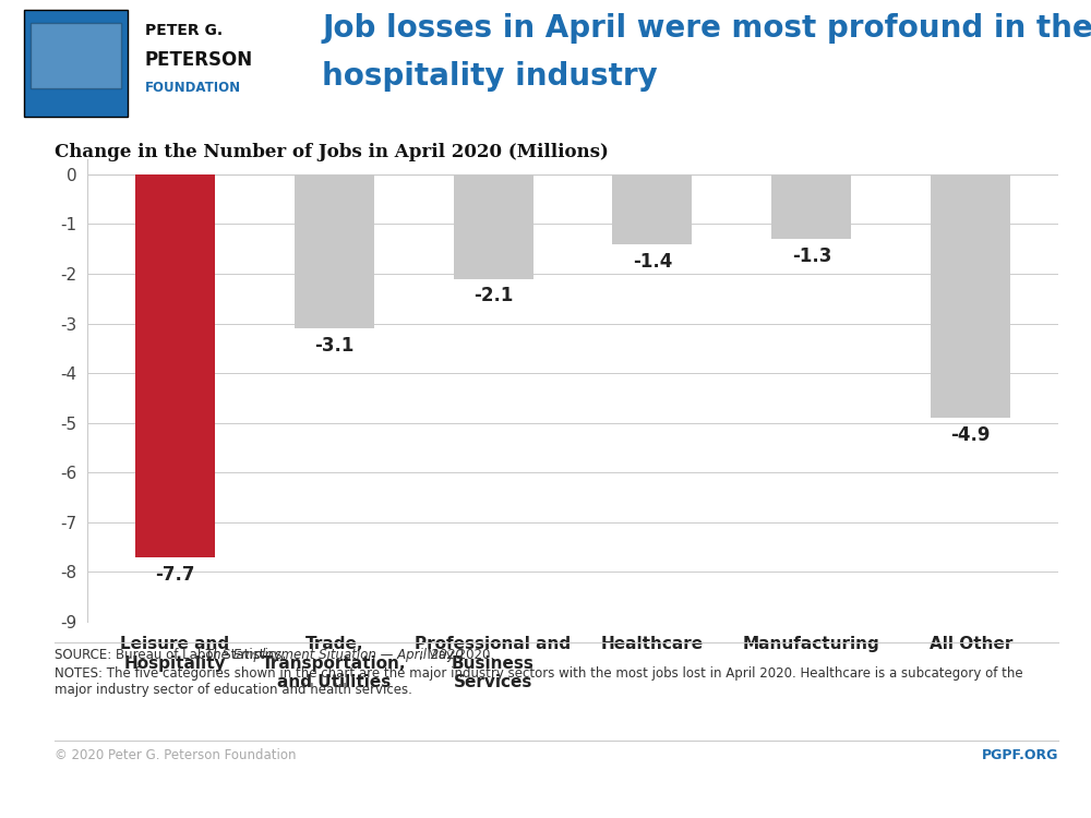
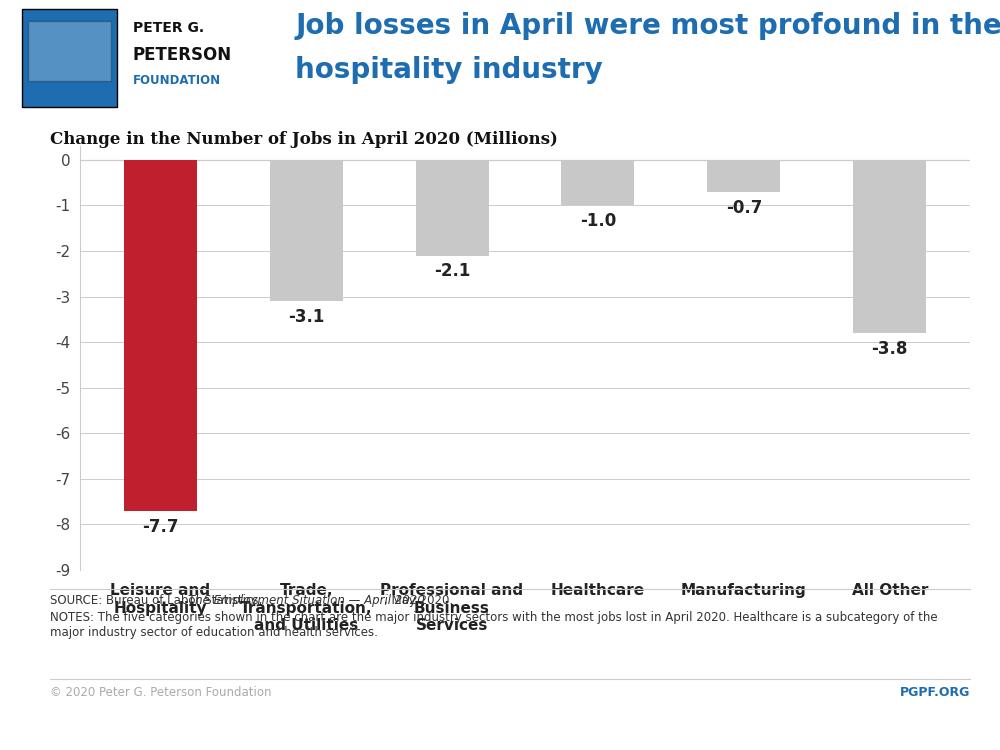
Healthcare: -1.4 -> -1.0
Manufacturing: -1.3 -> -0.7
All Other: -4.9 -> -3.8
